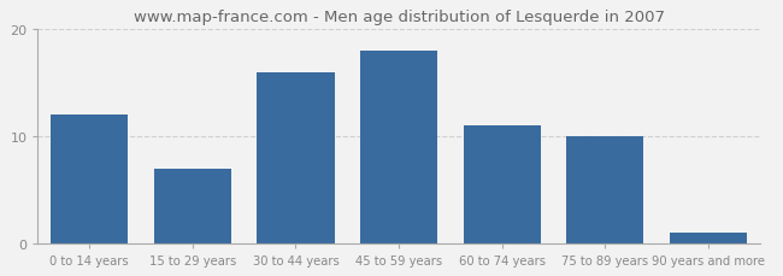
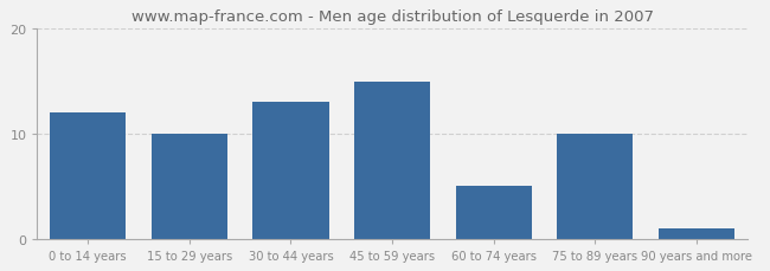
15 to 29 years: 7 -> 10
30 to 44 years: 16 -> 13
45 to 59 years: 18 -> 15
60 to 74 years: 11 -> 5
